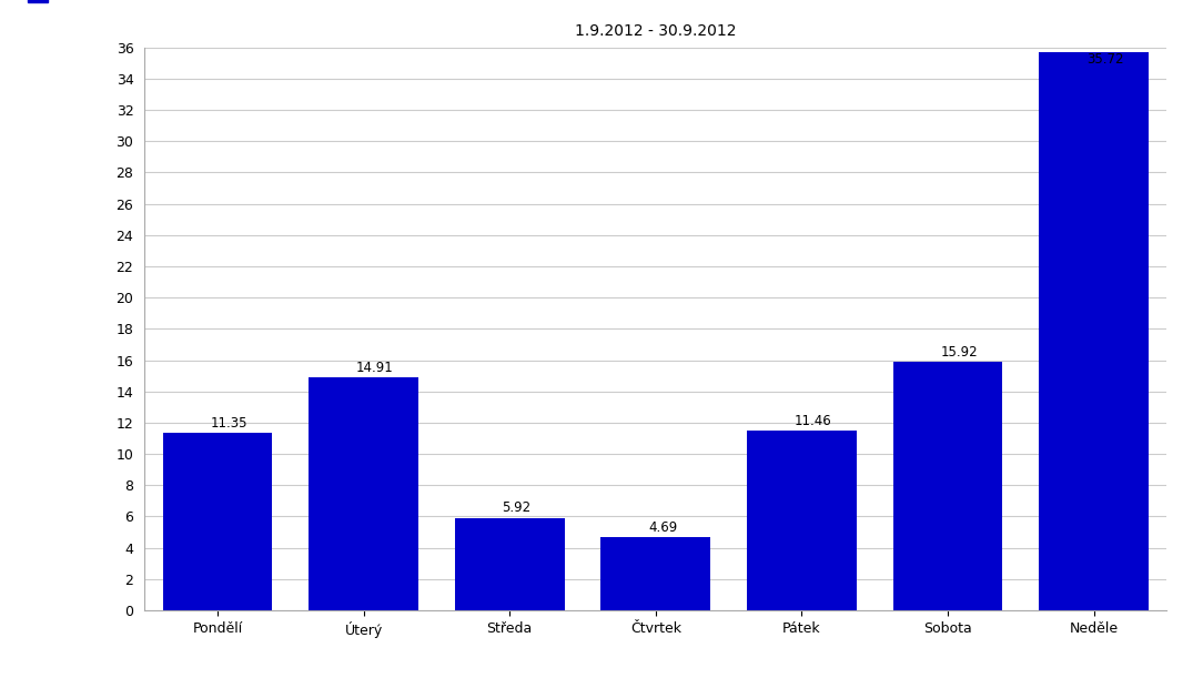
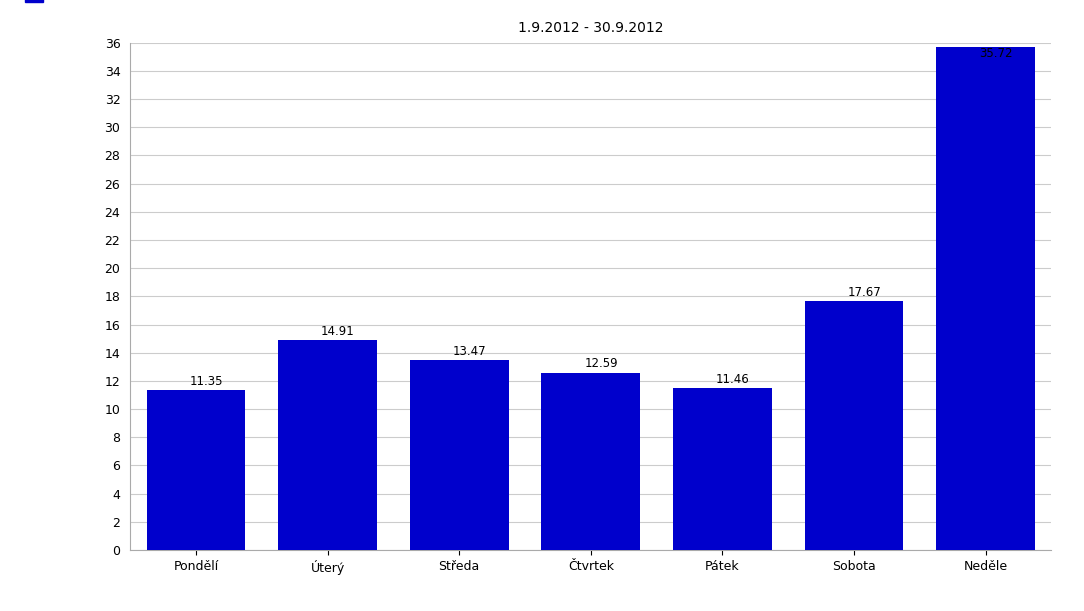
Středa: 5.92 -> 13.47
Čtvrtek: 4.69 -> 12.59
Sobota: 15.92 -> 17.67
